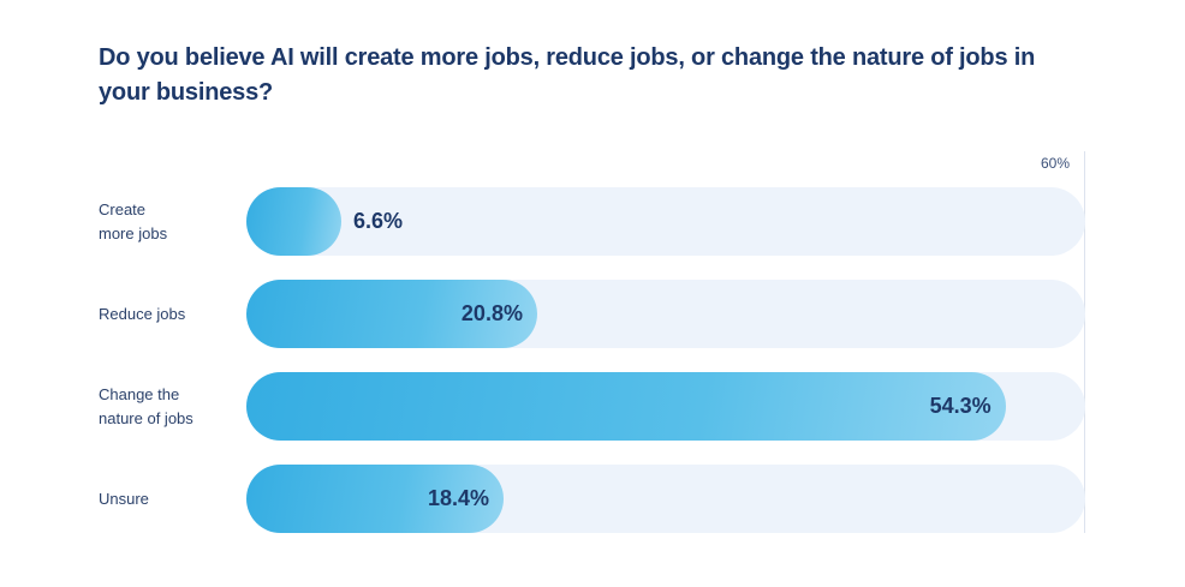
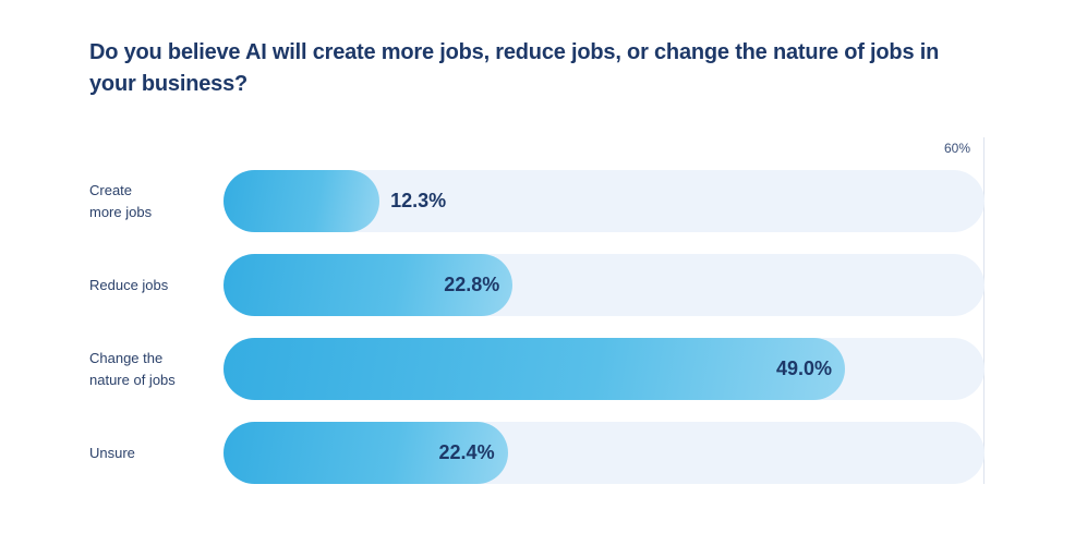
Create more jobs: 6.6% -> 12.3%
Reduce jobs: 20.8% -> 22.8%
Change the nature of jobs: 54.3% -> 49.0%
Unsure: 18.4% -> 22.4%
